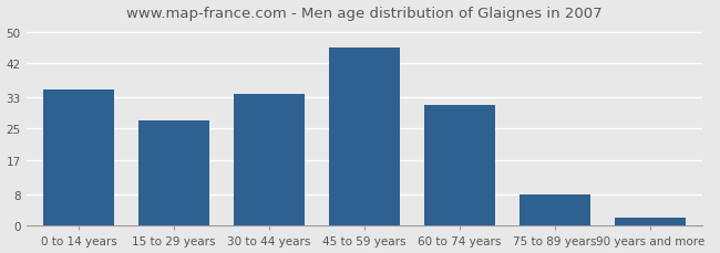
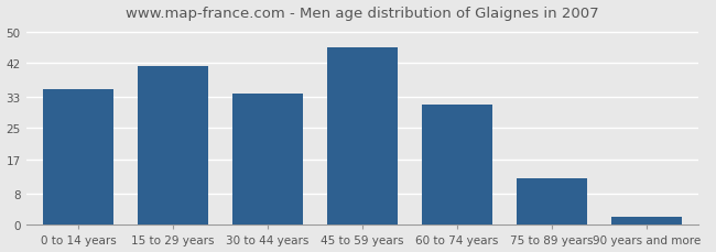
15 to 29 years: 27 -> 41
75 to 89 years: 8 -> 12
